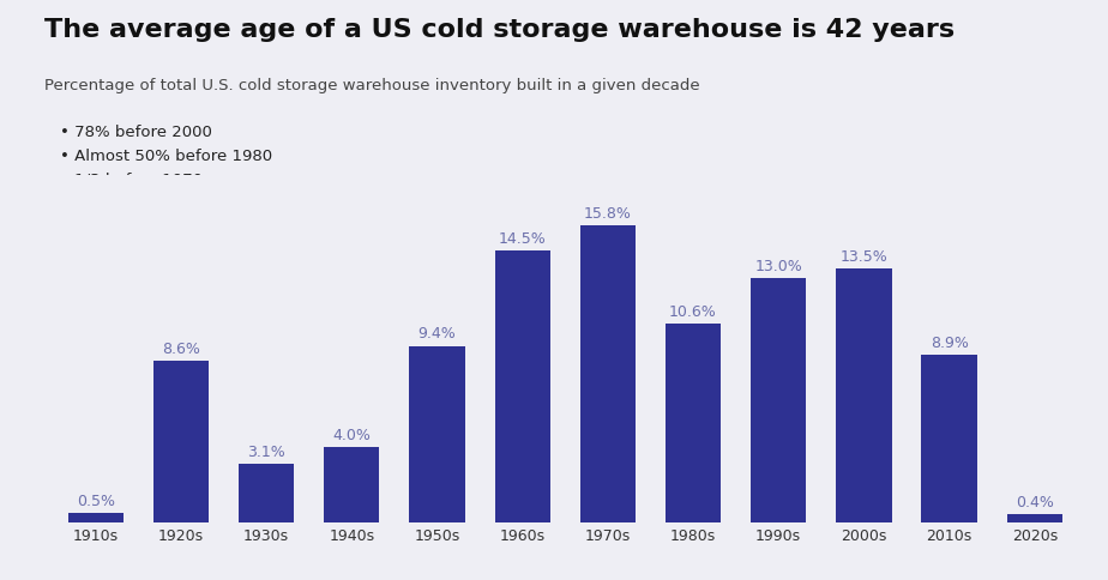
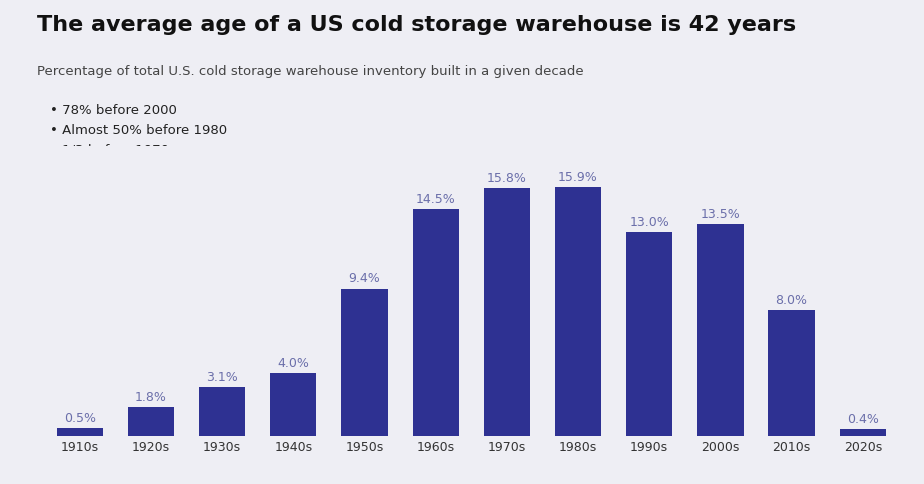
1920s: 8.6% -> 1.8%
1980s: 10.6% -> 15.9%
2010s: 8.9% -> 8.0%
